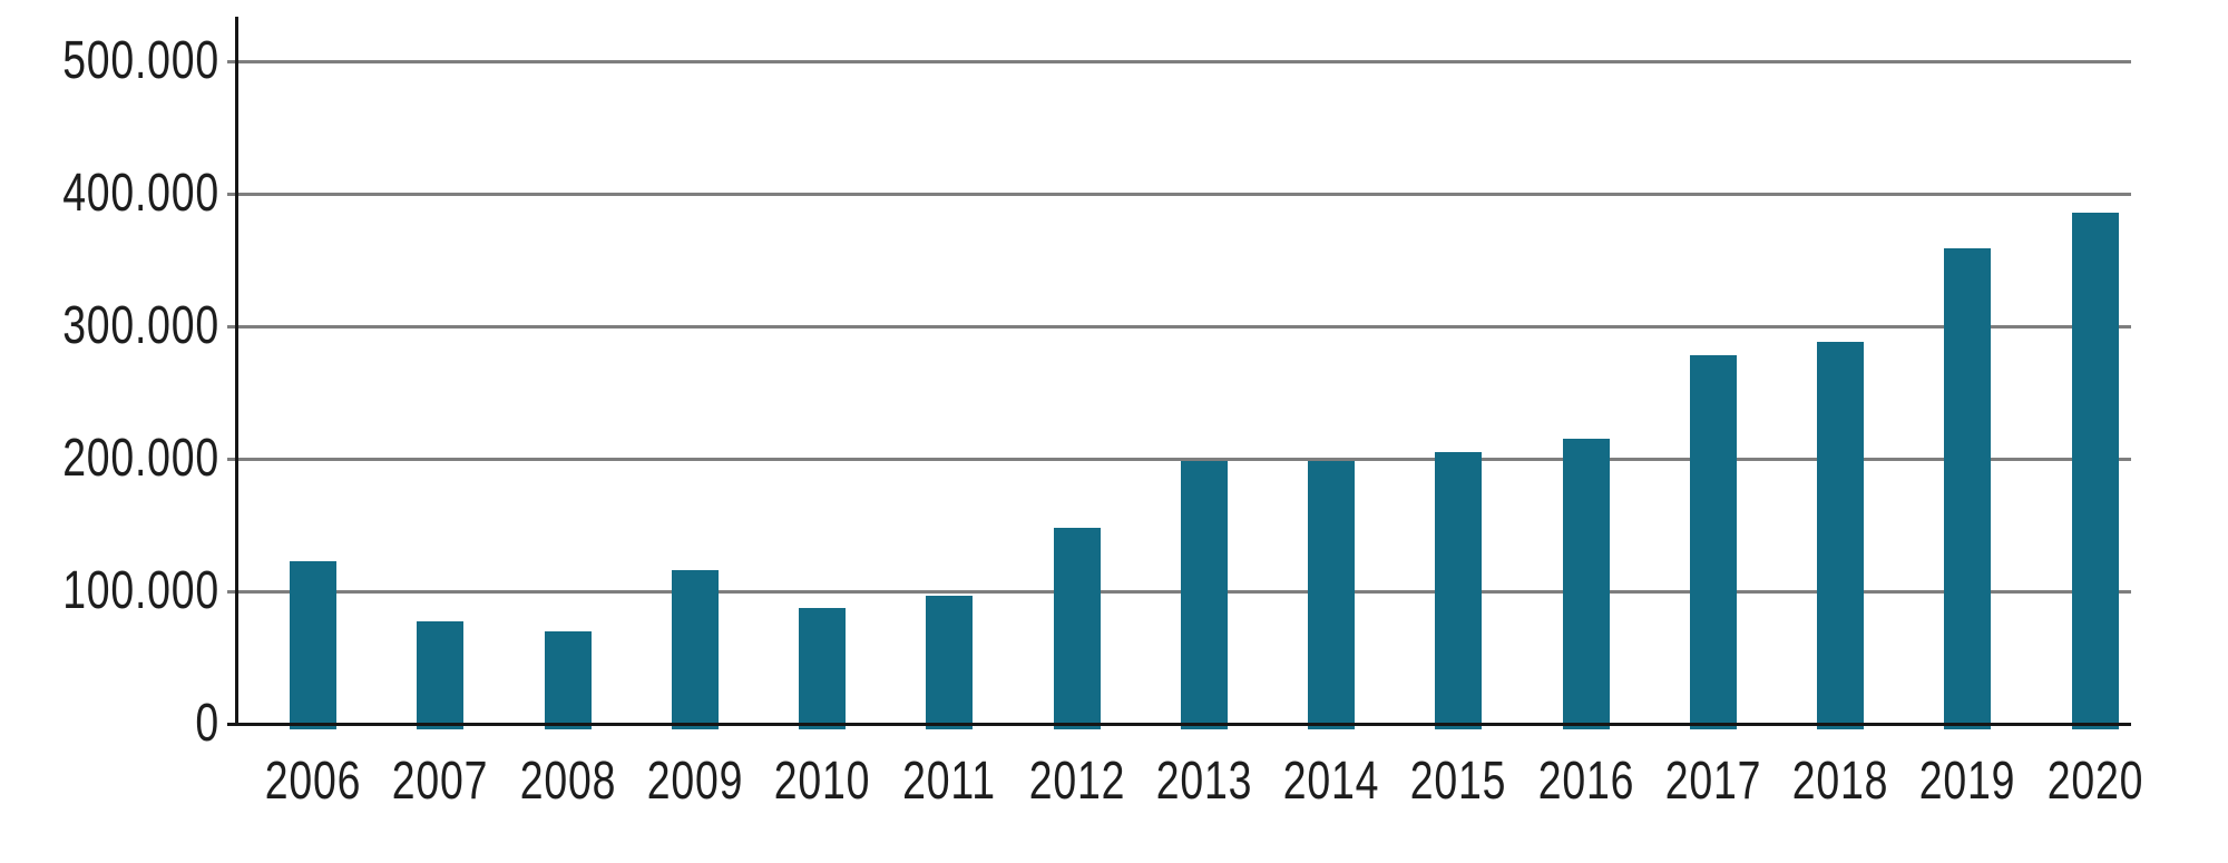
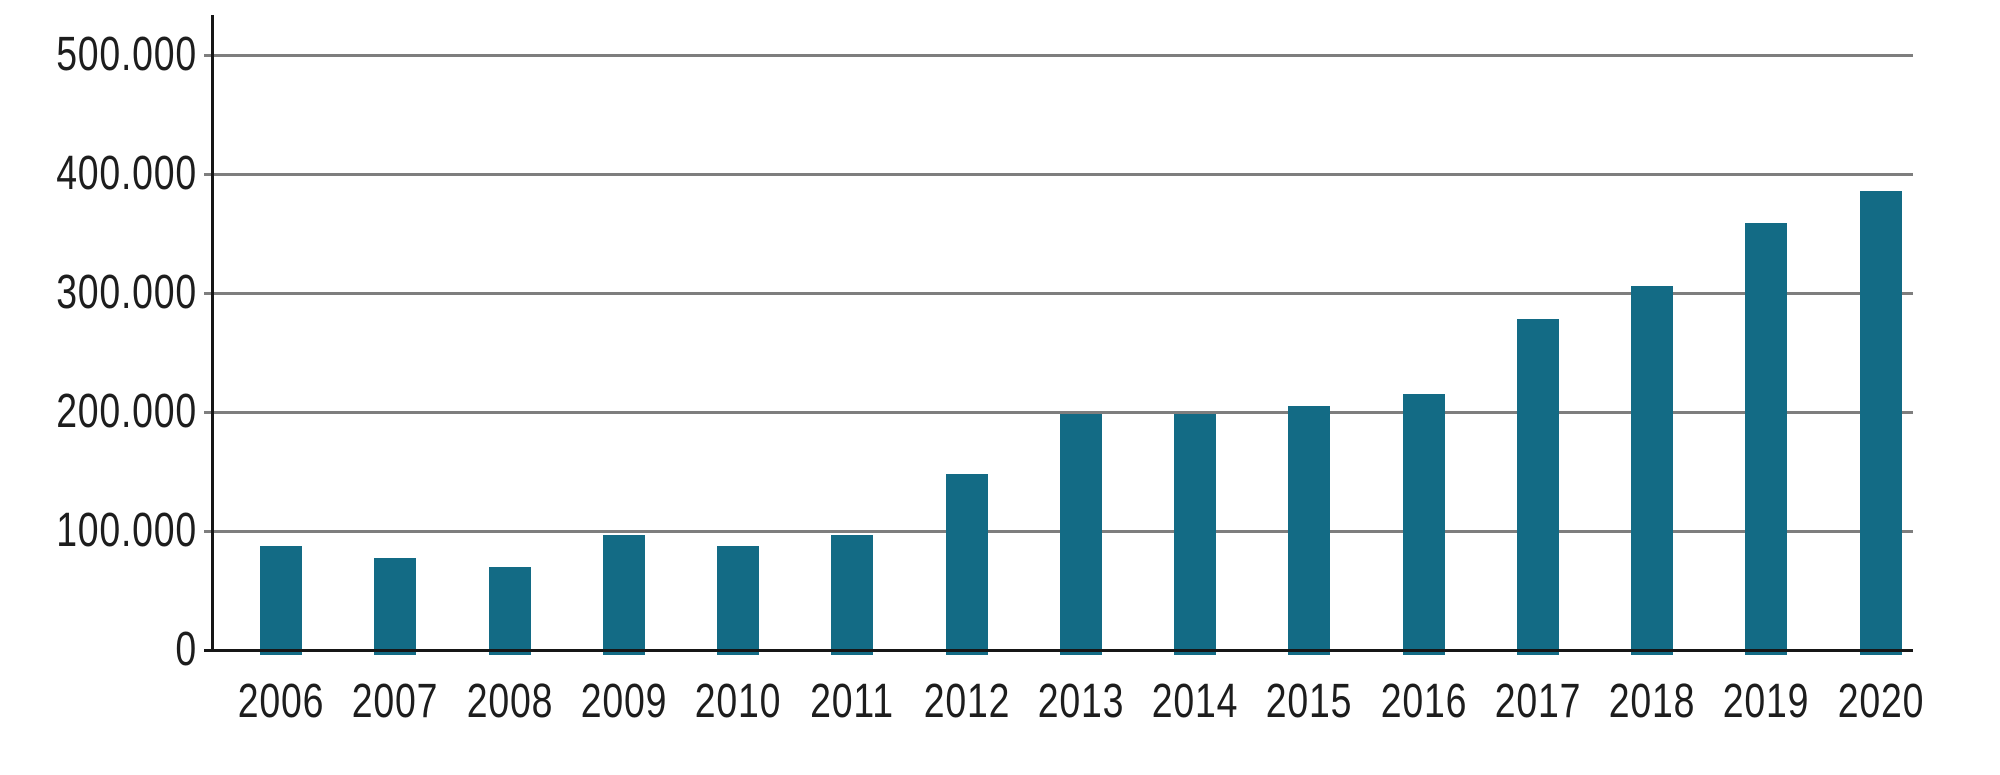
2006: 123000 -> 87000
2009: 116000 -> 97000
2018: 288000 -> 306000
